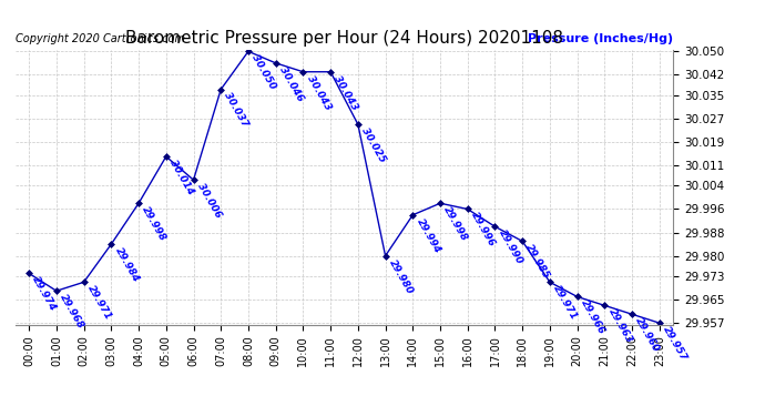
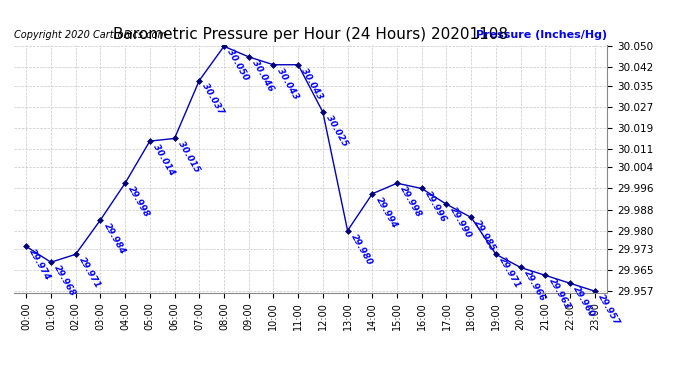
06:00: 30.006 -> 30.015
